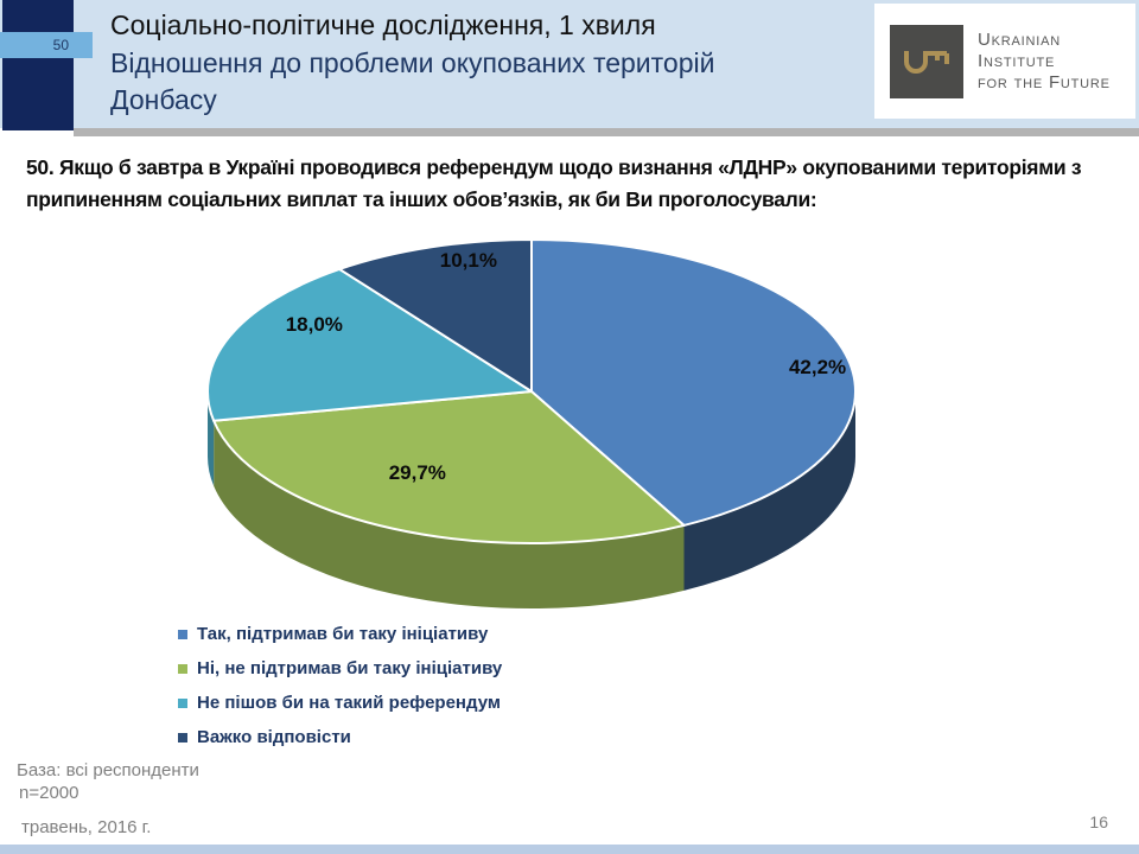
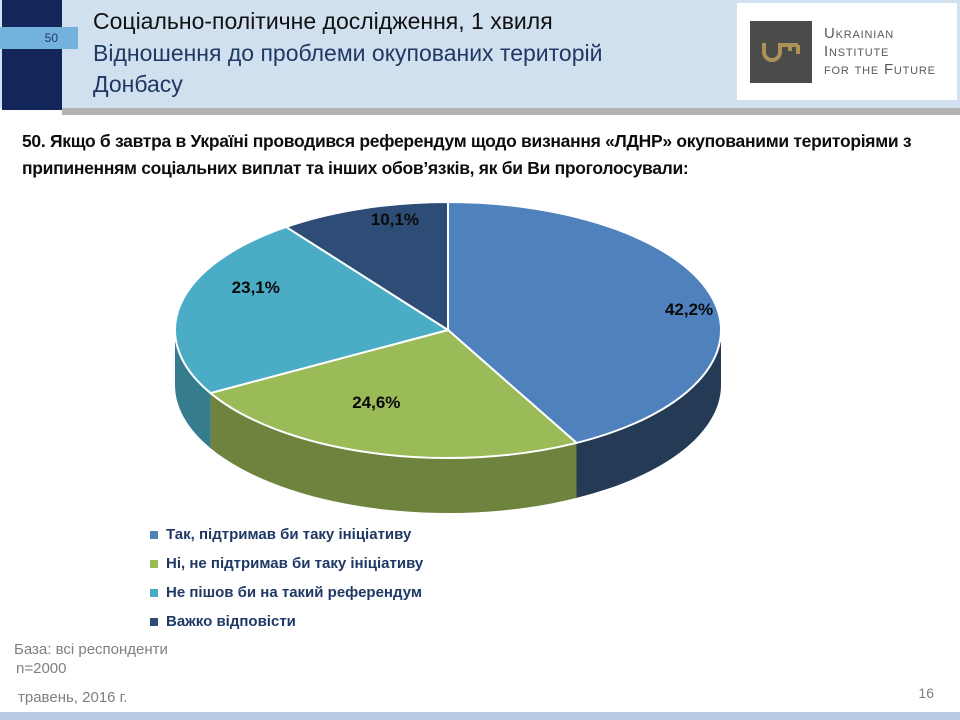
Ні, не підтримав би таку ініціативу: 29,7% -> 24,6%
Не пішов би на такий референдум: 18,0% -> 23,1%
